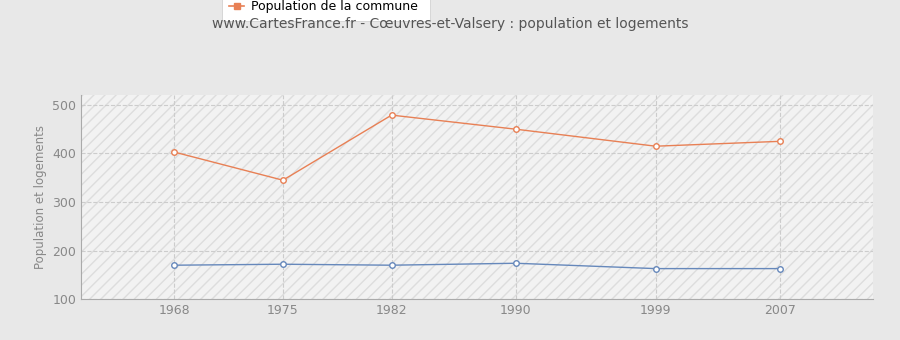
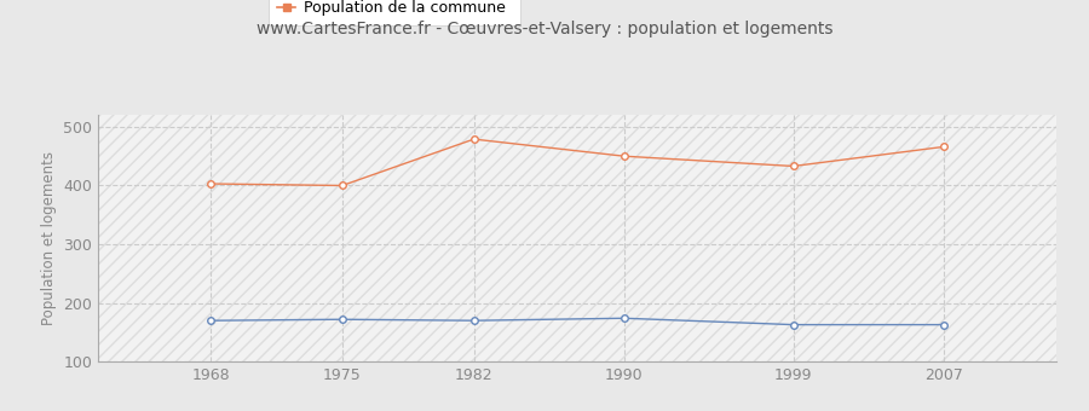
Population de la commune/1975: 345 -> 400
Population de la commune/1999: 415 -> 433
Population de la commune/2007: 425 -> 466
